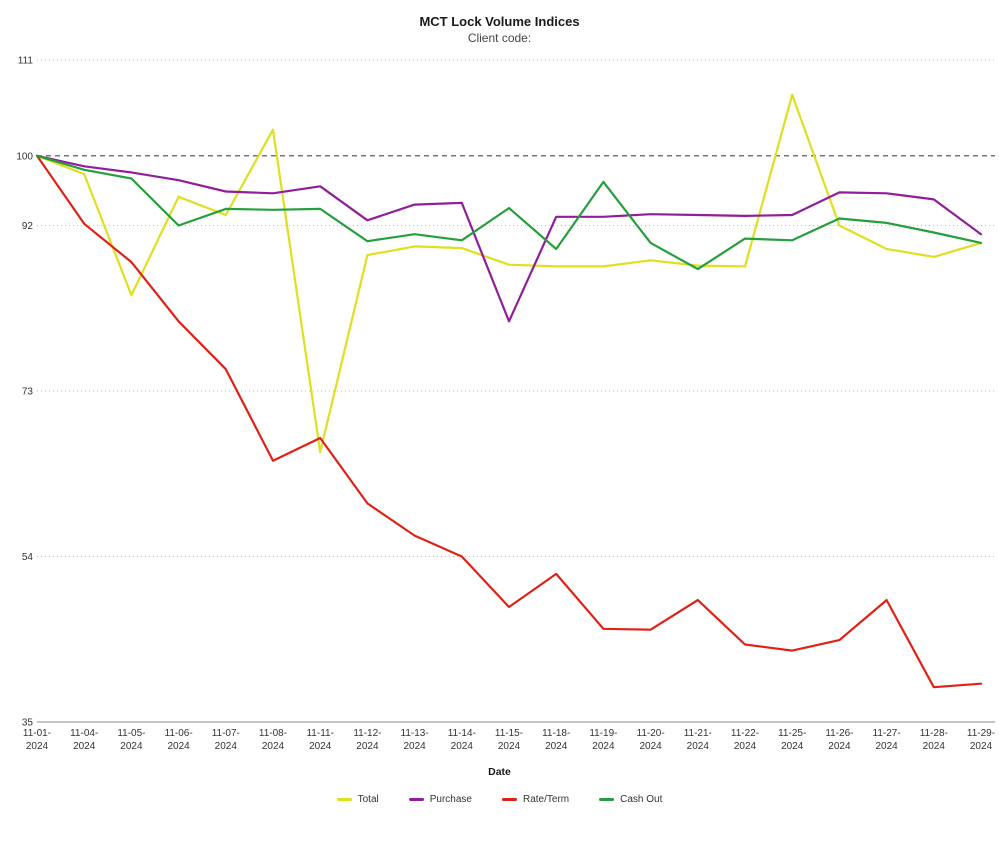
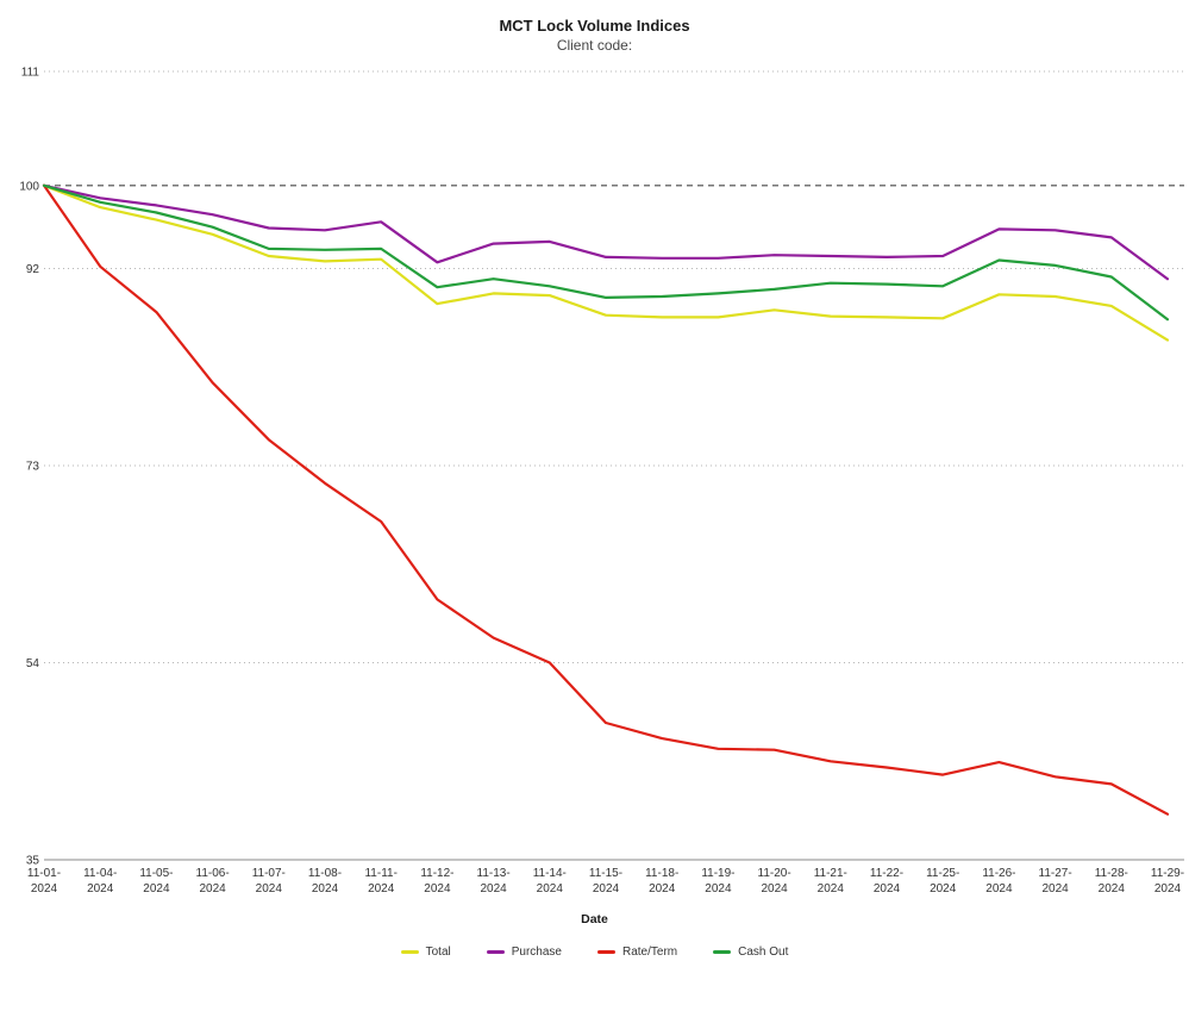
Total/11-05-2024: 84 -> 97
Cash Out/11-06-2024: 92 -> 96
Total/11-08-2024: 103 -> 93
Rate/Term/11-08-2024: 65 -> 71
Total/11-11-2024: 66 -> 93
Purchase/11-15-2024: 81 -> 93
Cash Out/11-15-2024: 94 -> 89
Rate/Term/11-18-2024: 52 -> 47
Cash Out/11-19-2024: 97 -> 90
Rate/Term/11-21-2024: 49 -> 44
Cash Out/11-21-2024: 87 -> 91
Total/11-25-2024: 107 -> 87
Total/11-26-2024: 92 -> 90
Rate/Term/11-27-2024: 49 -> 43
Rate/Term/11-28-2024: 39 -> 42
Total/11-29-2024: 90 -> 85
Cash Out/11-29-2024: 90 -> 87
